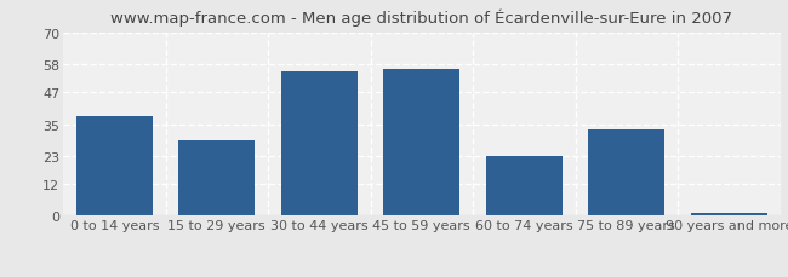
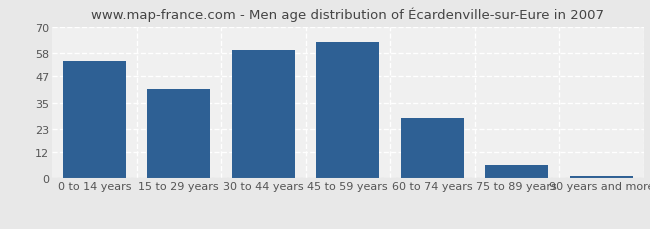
0 to 14 years: 38 -> 54
15 to 29 years: 29 -> 41
30 to 44 years: 55 -> 59
45 to 59 years: 56 -> 63
60 to 74 years: 23 -> 28
75 to 89 years: 33 -> 6
